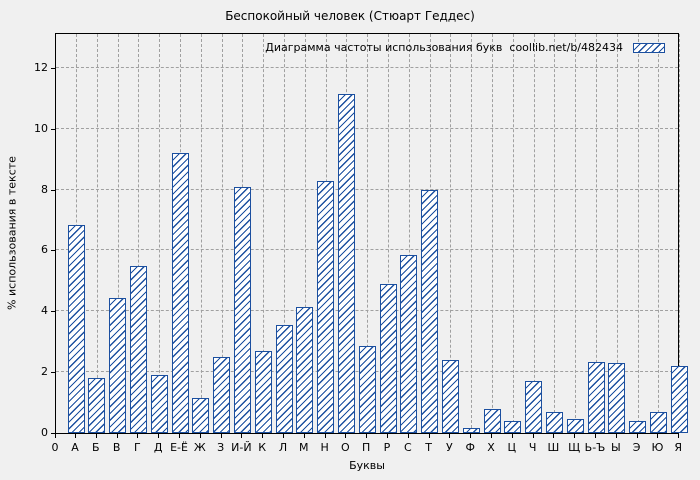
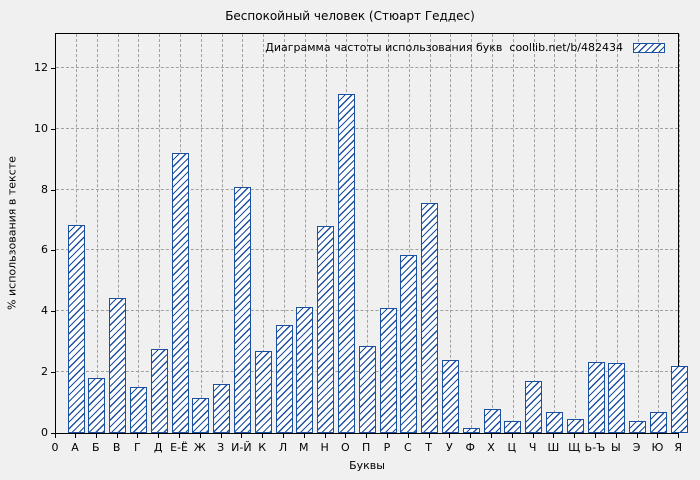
Г: 5.5 -> 1.5
Д: 1.9 -> 2.8
З: 2.5 -> 1.6
Н: 8.3 -> 6.8
Р: 4.9 -> 4.1
Т: 8.0 -> 7.5
